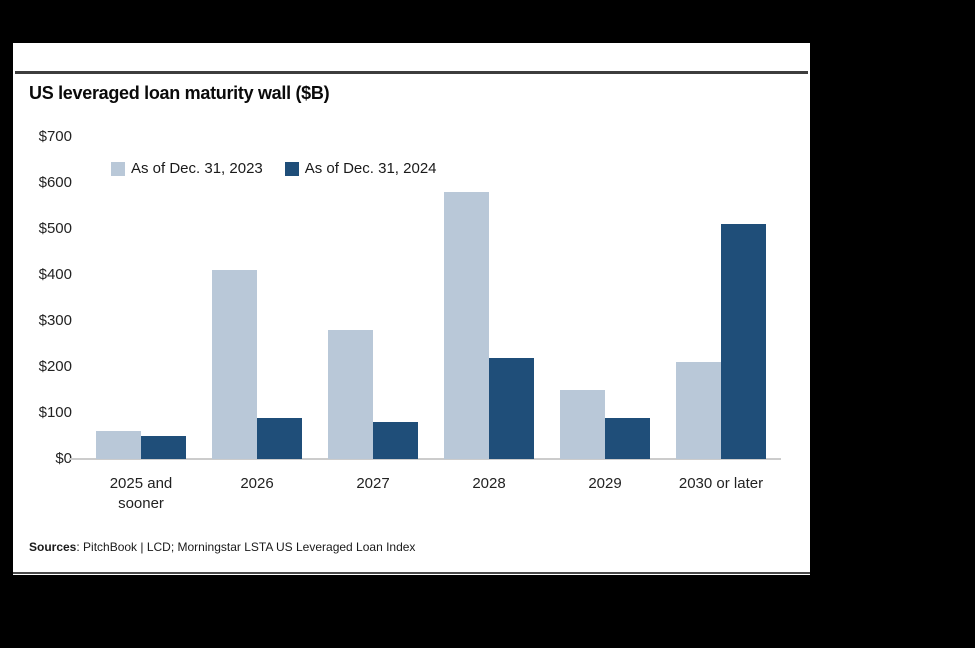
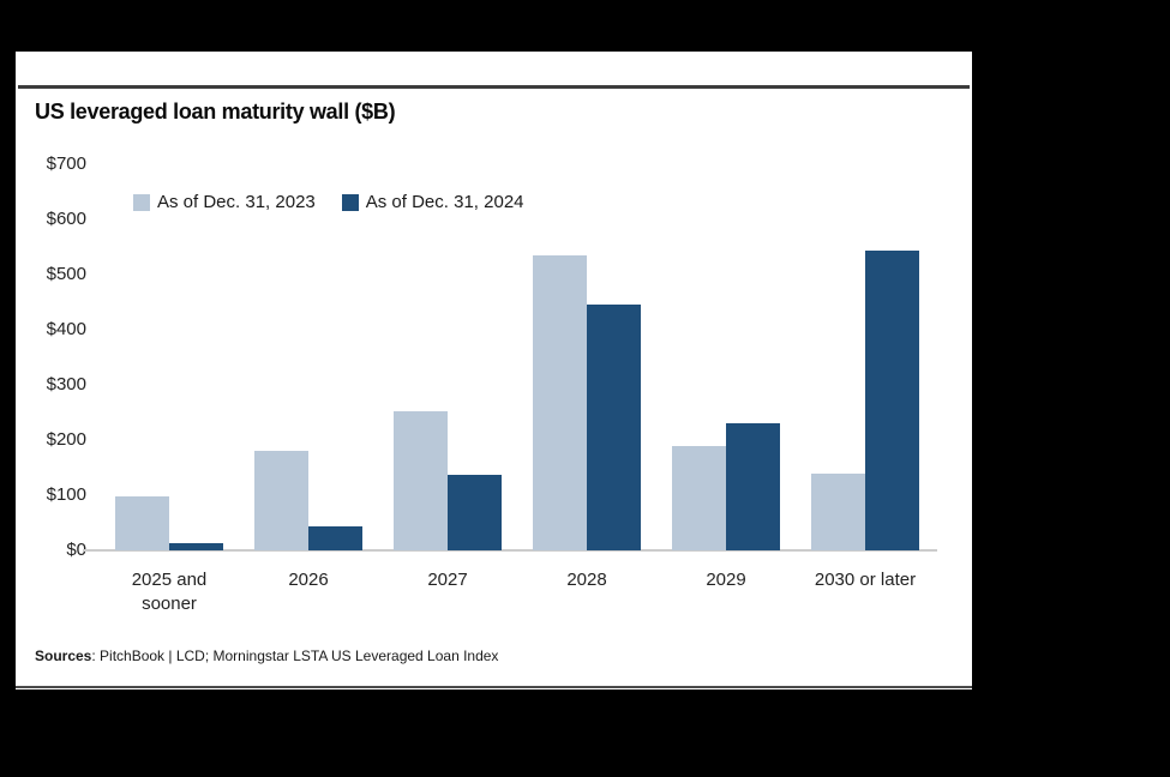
As of Dec. 31, 2023/2025 and sooner: $60 -> $100
As of Dec. 31, 2024/2025 and sooner: $50 -> $10
As of Dec. 31, 2023/2026: $410 -> $180
As of Dec. 31, 2024/2026: $90 -> $40
As of Dec. 31, 2023/2027: $280 -> $250
As of Dec. 31, 2024/2027: $80 -> $140
As of Dec. 31, 2023/2028: $580 -> $540
As of Dec. 31, 2024/2028: $220 -> $440
As of Dec. 31, 2023/2029: $150 -> $190
As of Dec. 31, 2024/2029: $90 -> $230
As of Dec. 31, 2023/2030 or later: $210 -> $140
As of Dec. 31, 2024/2030 or later: $510 -> $540
